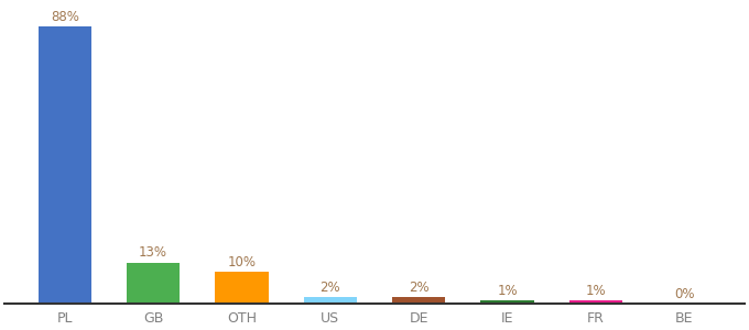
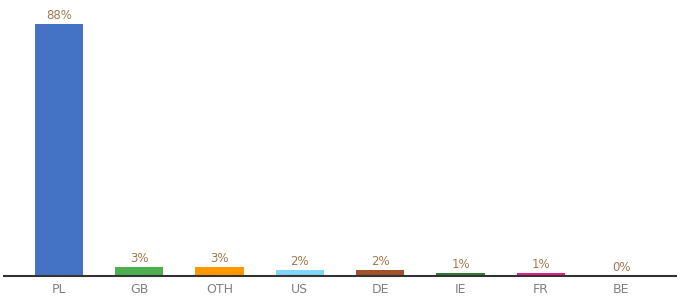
GB: 13% -> 3%
OTH: 10% -> 3%
